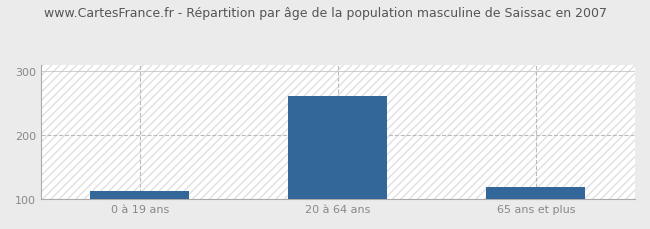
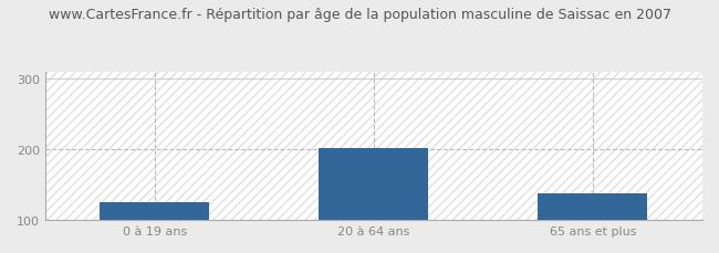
0 à 19 ans: 112 -> 126
20 à 64 ans: 262 -> 202
65 ans et plus: 119 -> 138
